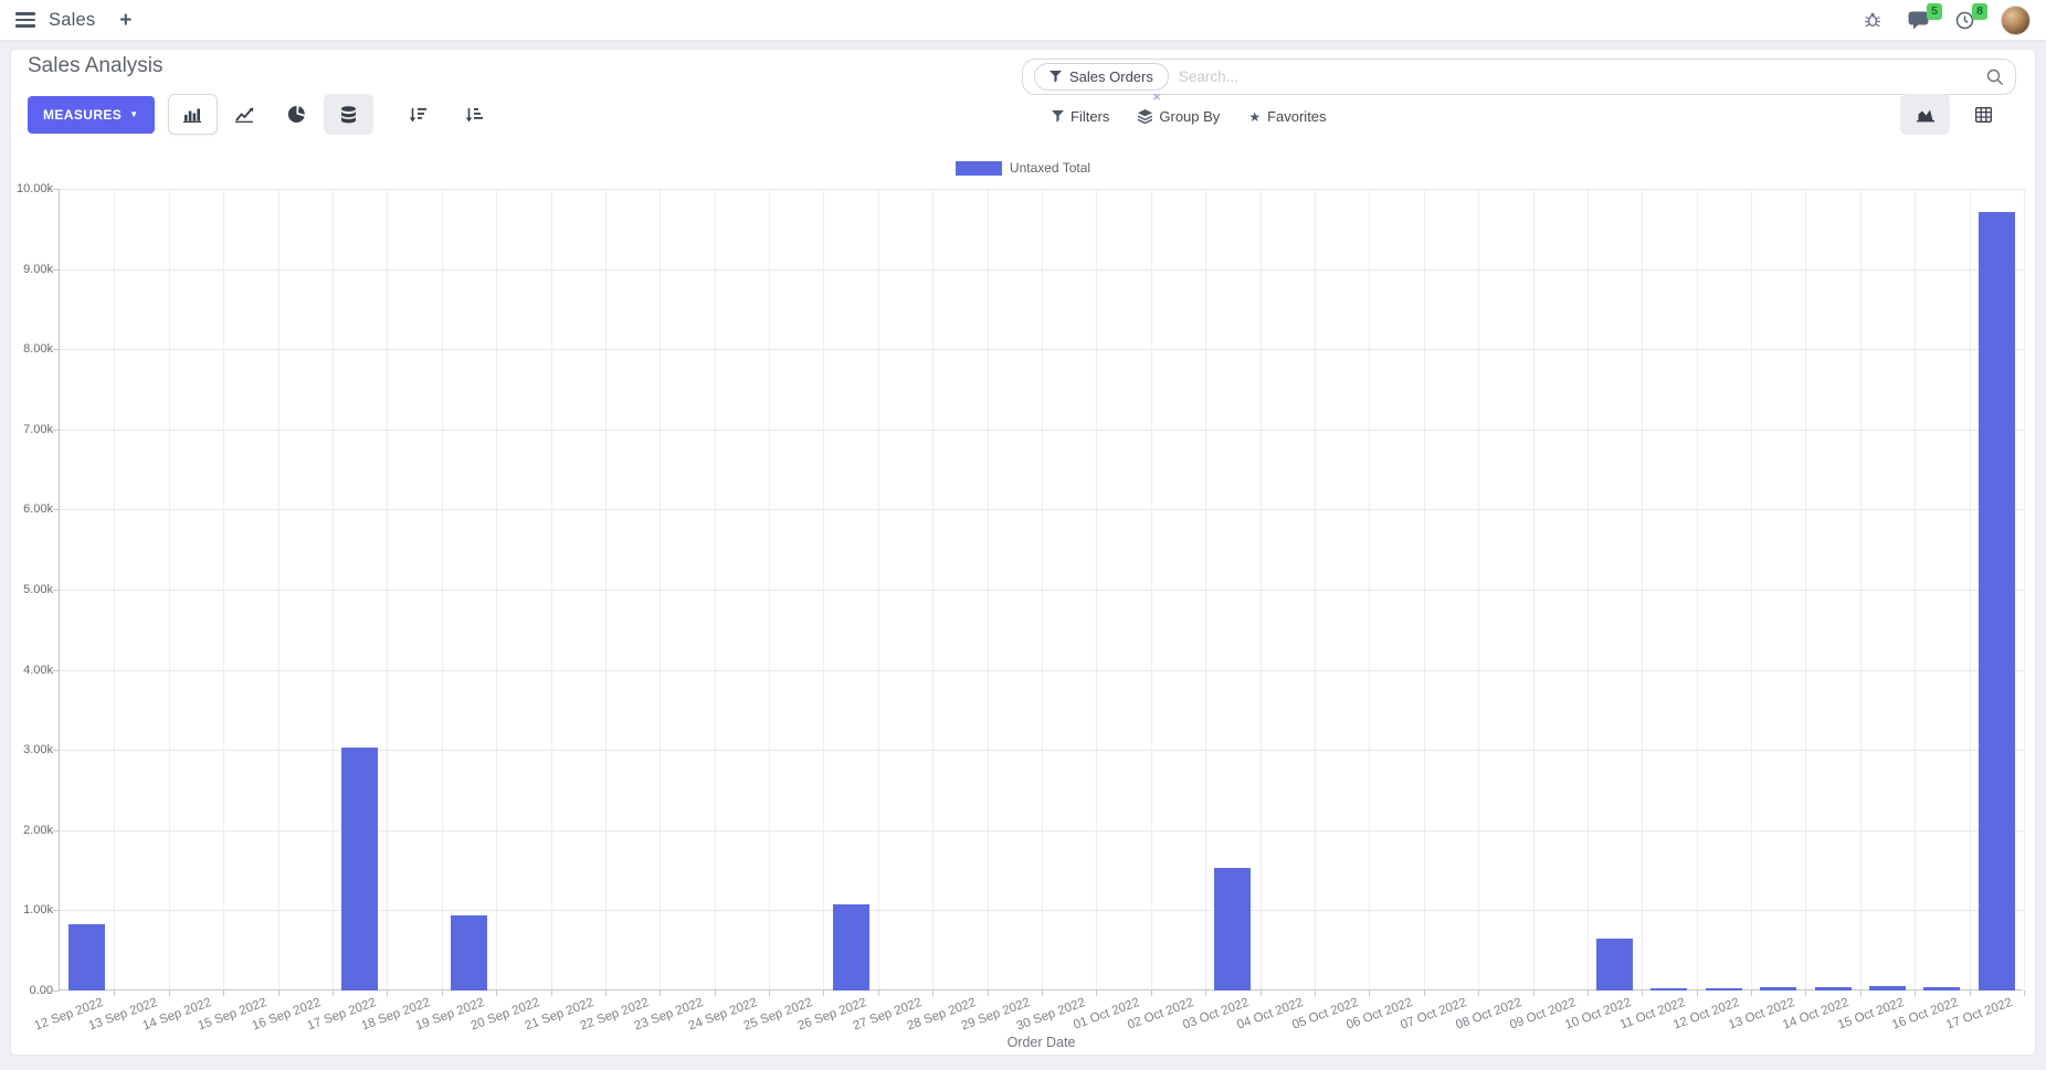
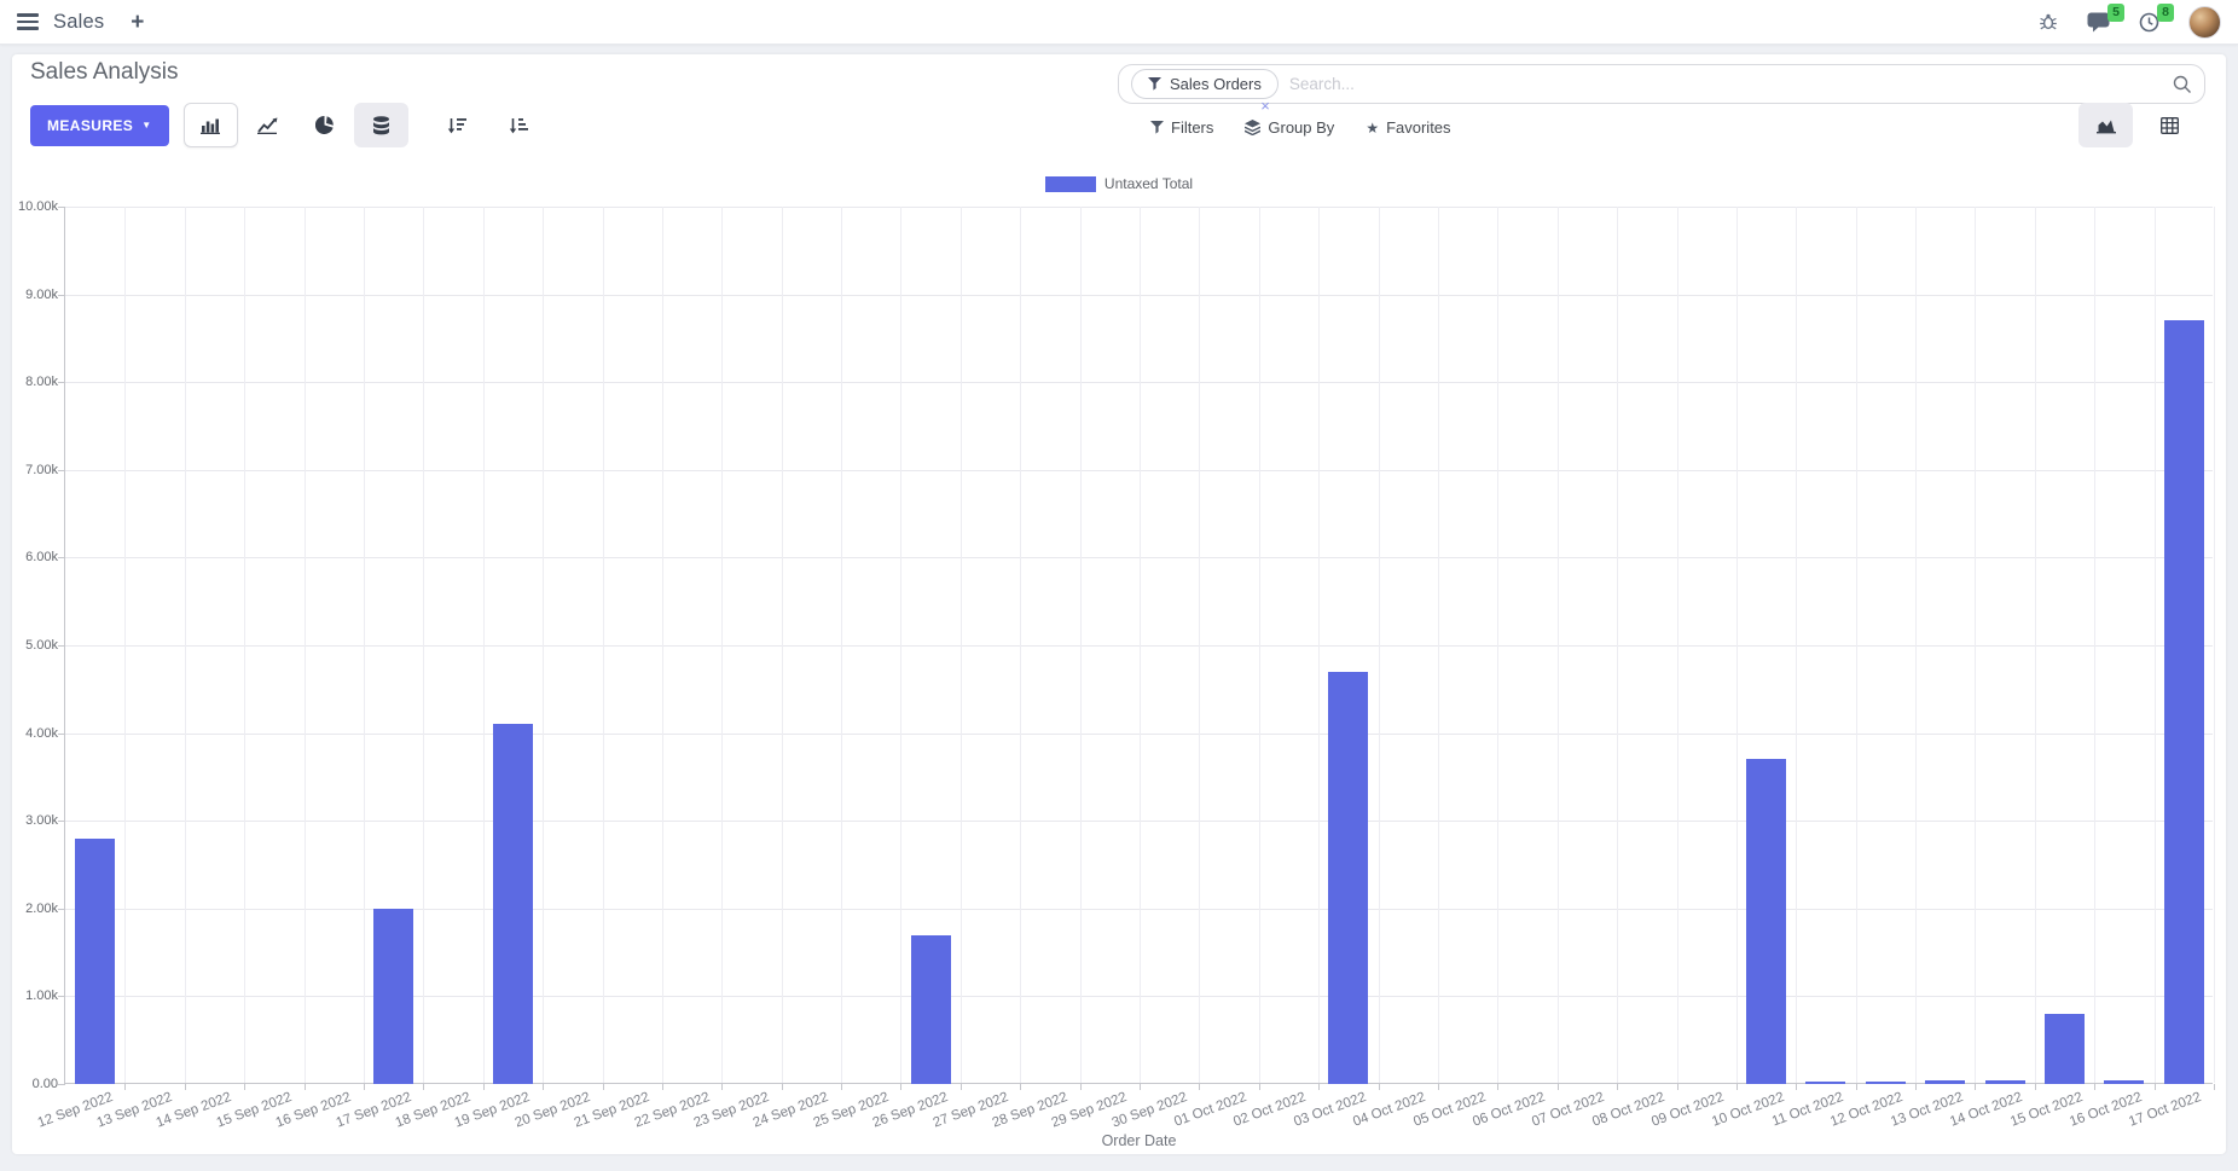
12 Sep 2022: 0.8k -> 2.8k
17 Sep 2022: 3.0k -> 2.0k
19 Sep 2022: 0.9k -> 4.1k
26 Sep 2022: 1.1k -> 1.7k
03 Oct 2022: 1.5k -> 4.7k
10 Oct 2022: 0.6k -> 3.7k
15 Oct 2022: 0.1k -> 0.8k
17 Oct 2022: 9.7k -> 8.7k
